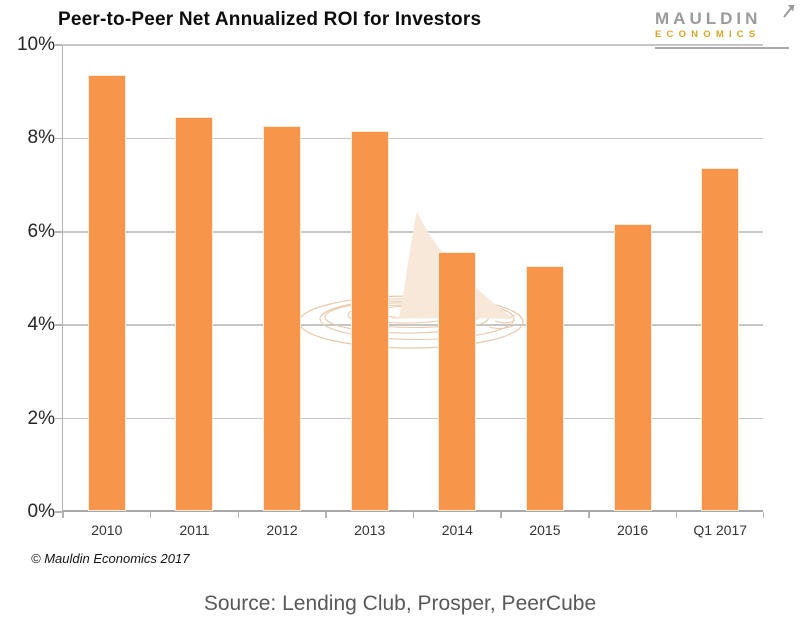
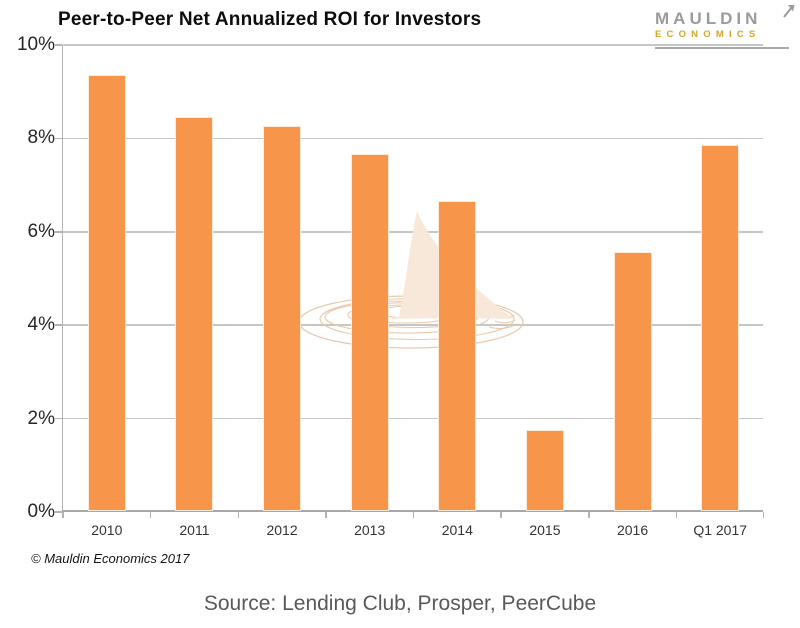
2013: 8.1% -> 7.6%
2014: 5.5% -> 6.6%
2015: 5.2% -> 1.7%
2016: 6.1% -> 5.5%
Q1 2017: 7.3% -> 7.8%
